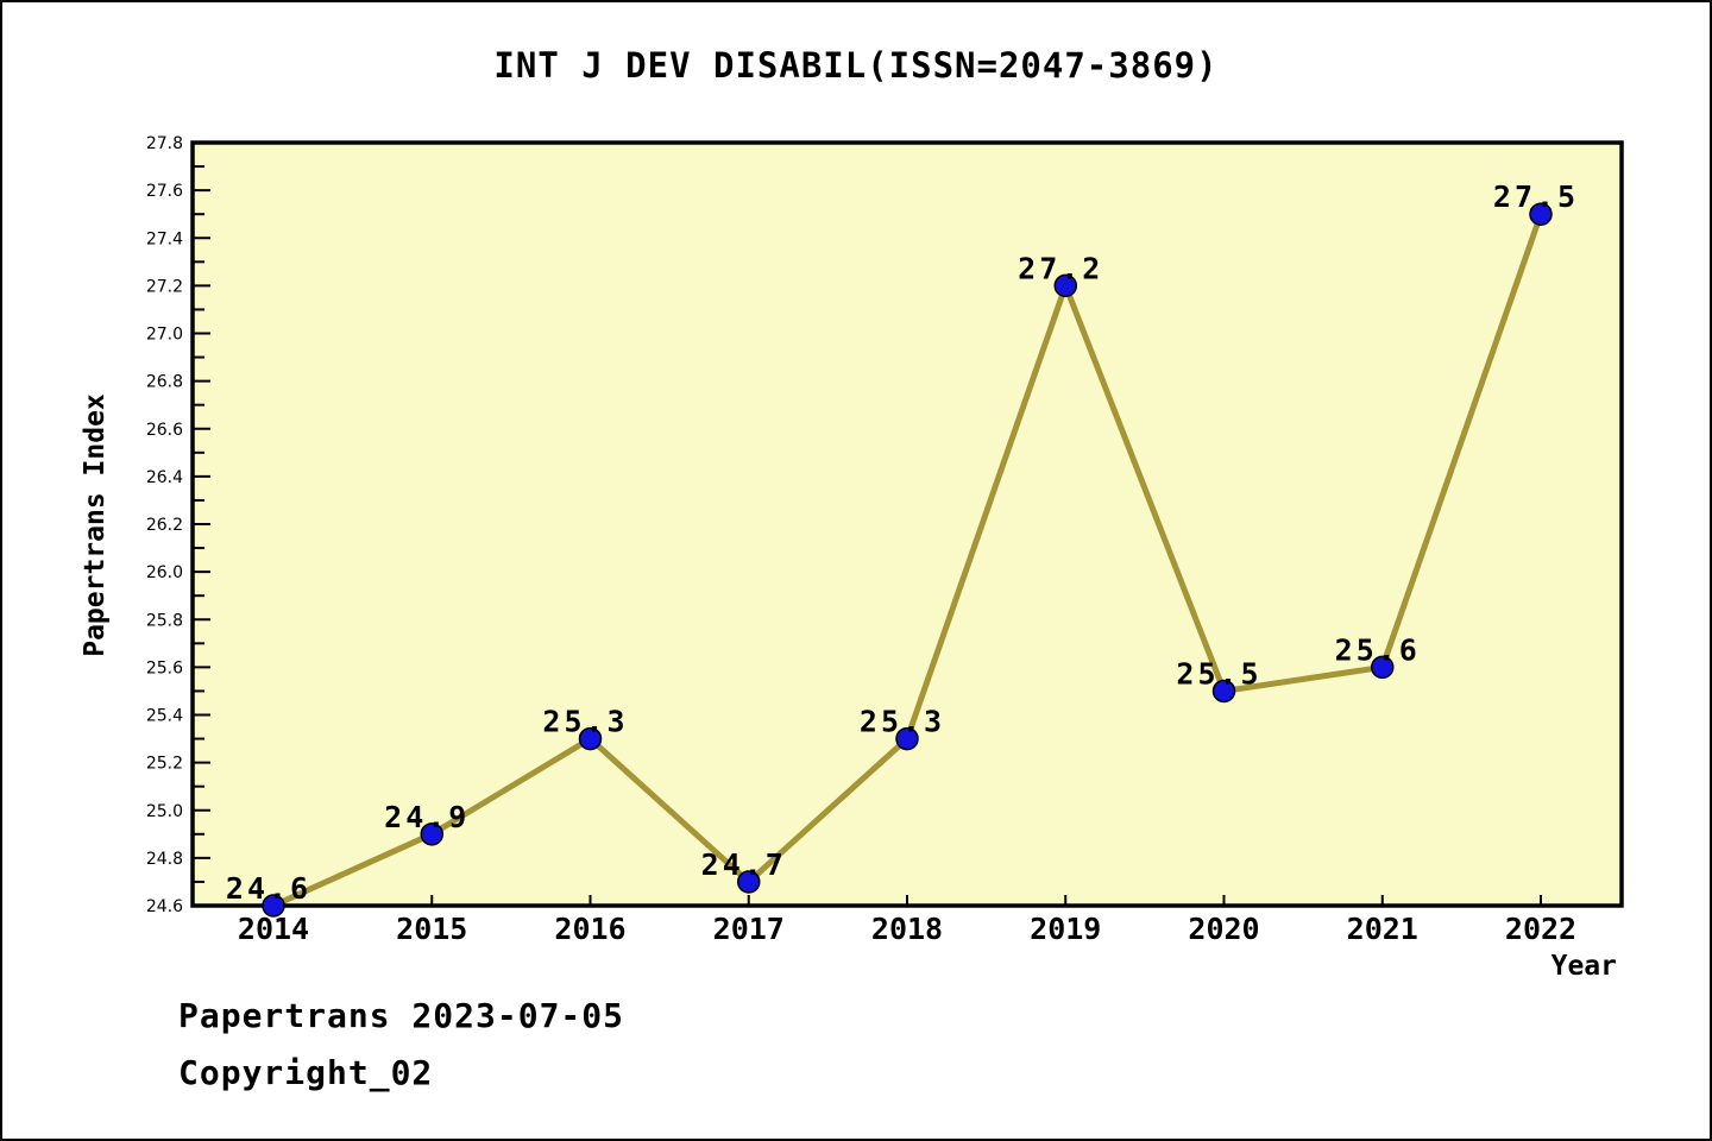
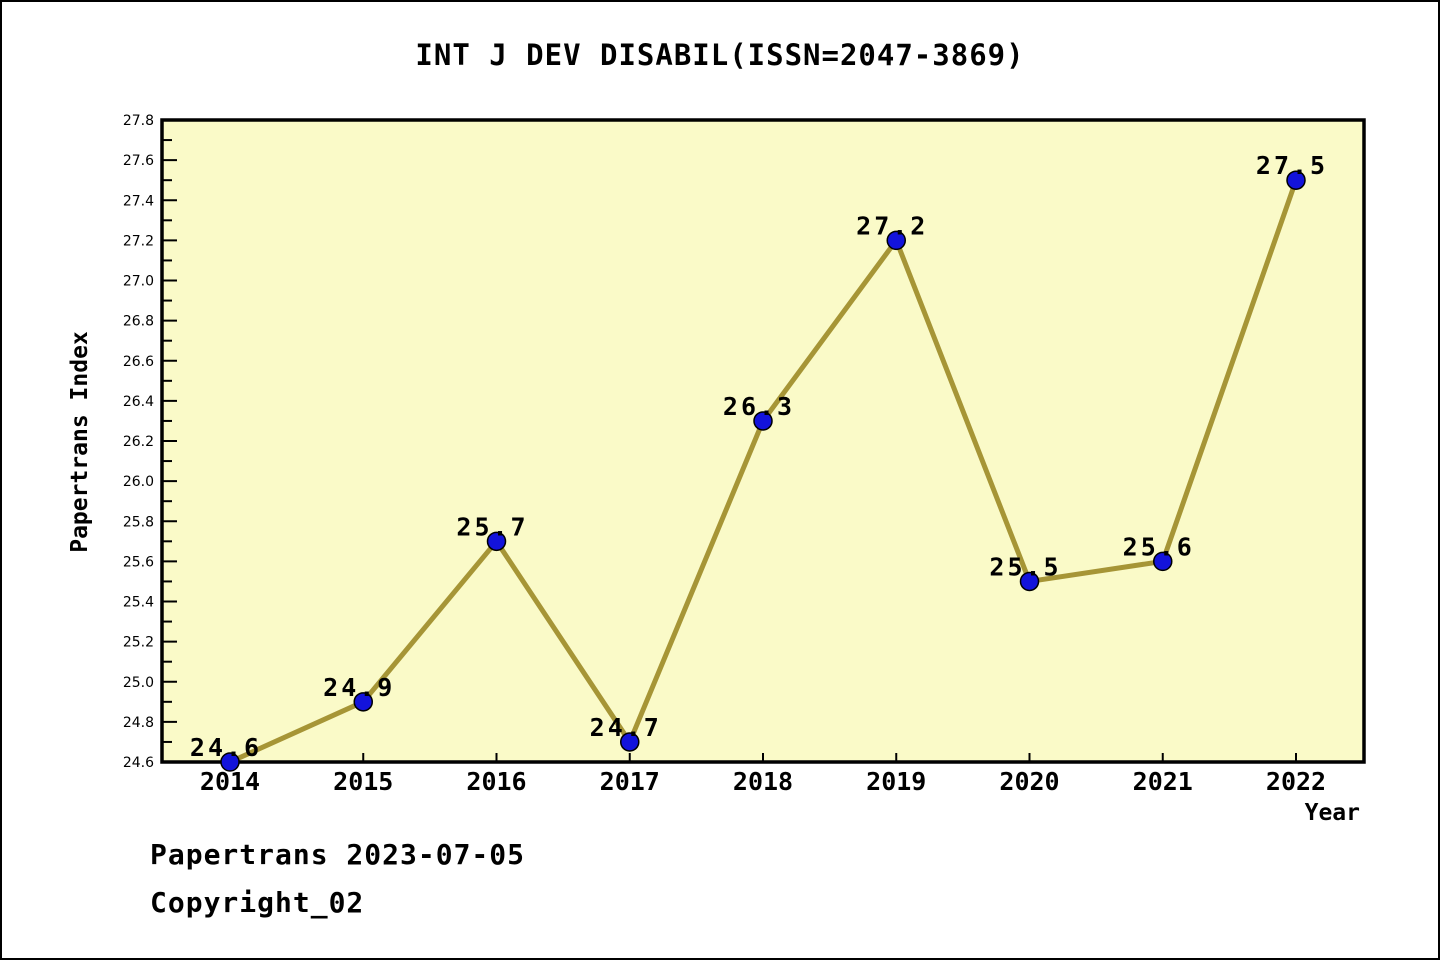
2016: 25.3 -> 25.7
2018: 25.3 -> 26.3
